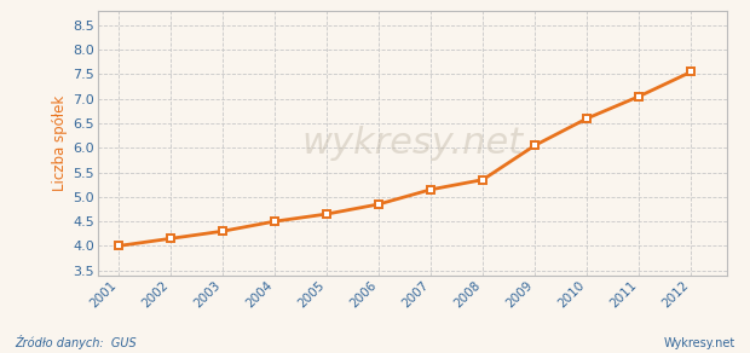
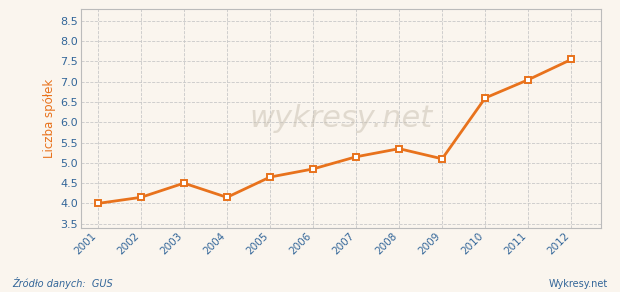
2003: 4.30 -> 4.50
2004: 4.50 -> 4.15
2009: 6.05 -> 5.10
